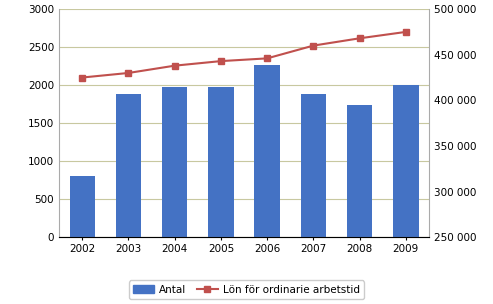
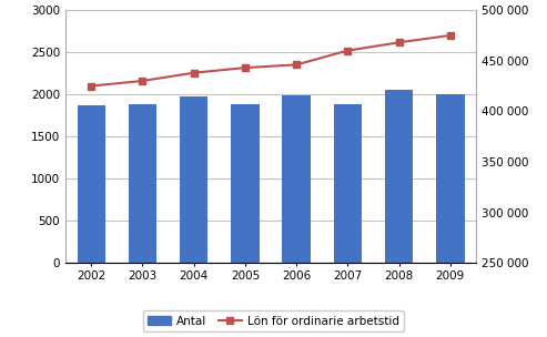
Antal/2002: 800 -> 1870
Antal/2005: 1980 -> 1880
Antal/2006: 2260 -> 2000
Antal/2008: 1740 -> 2050
